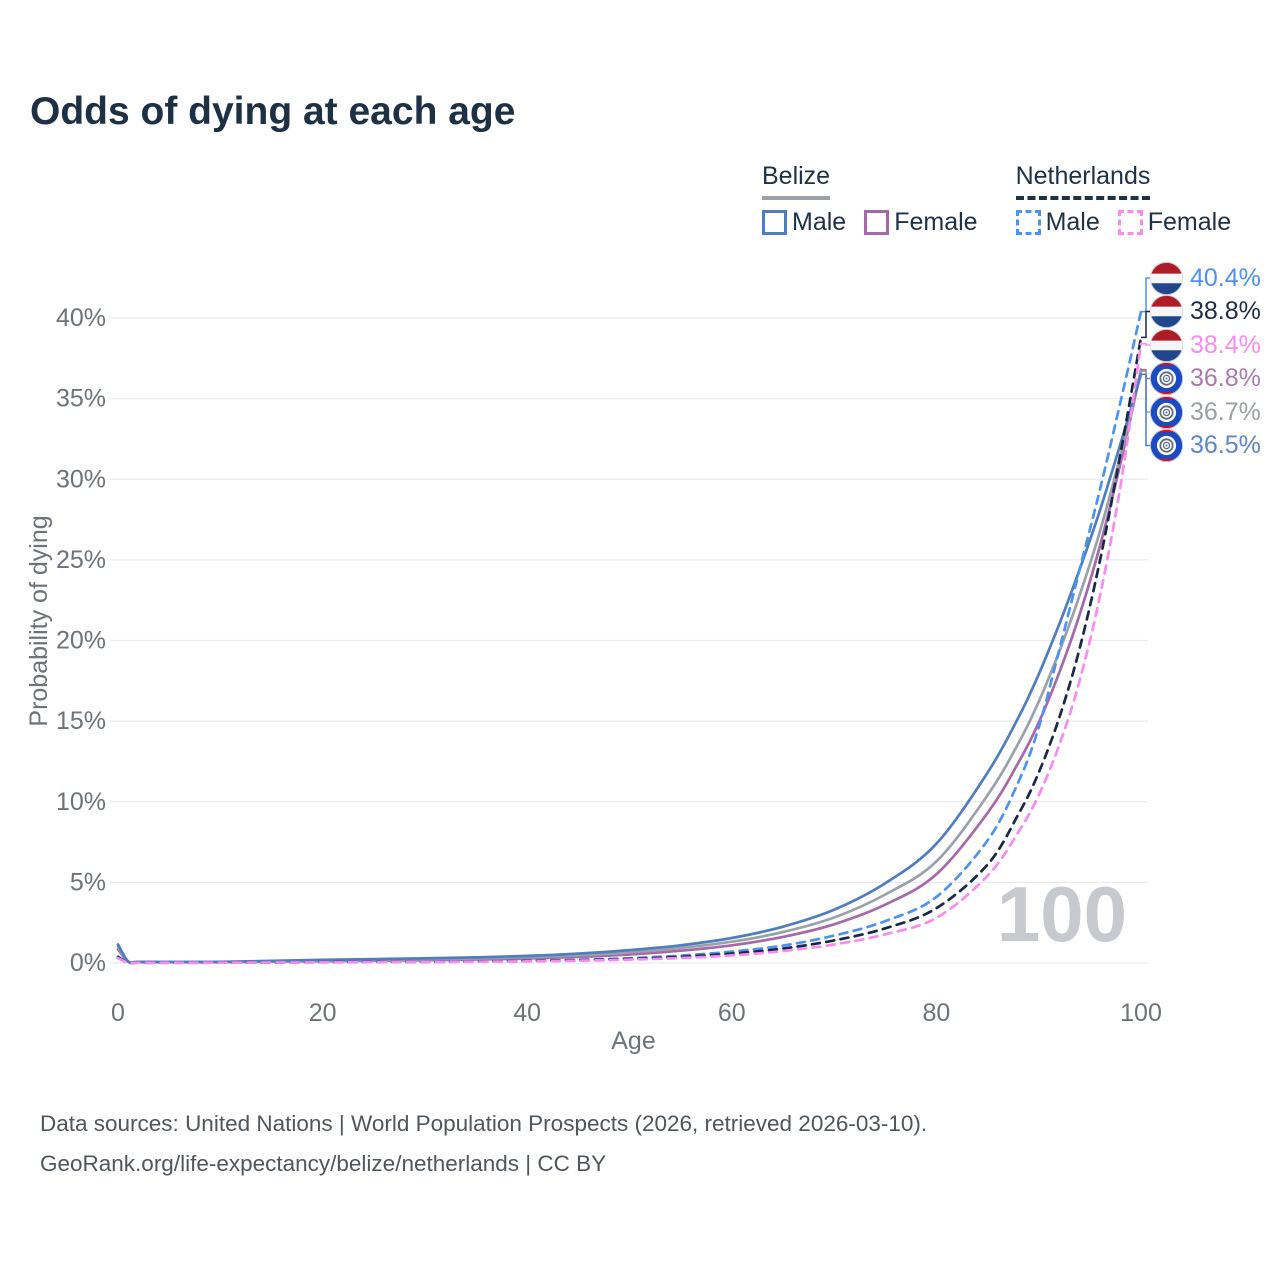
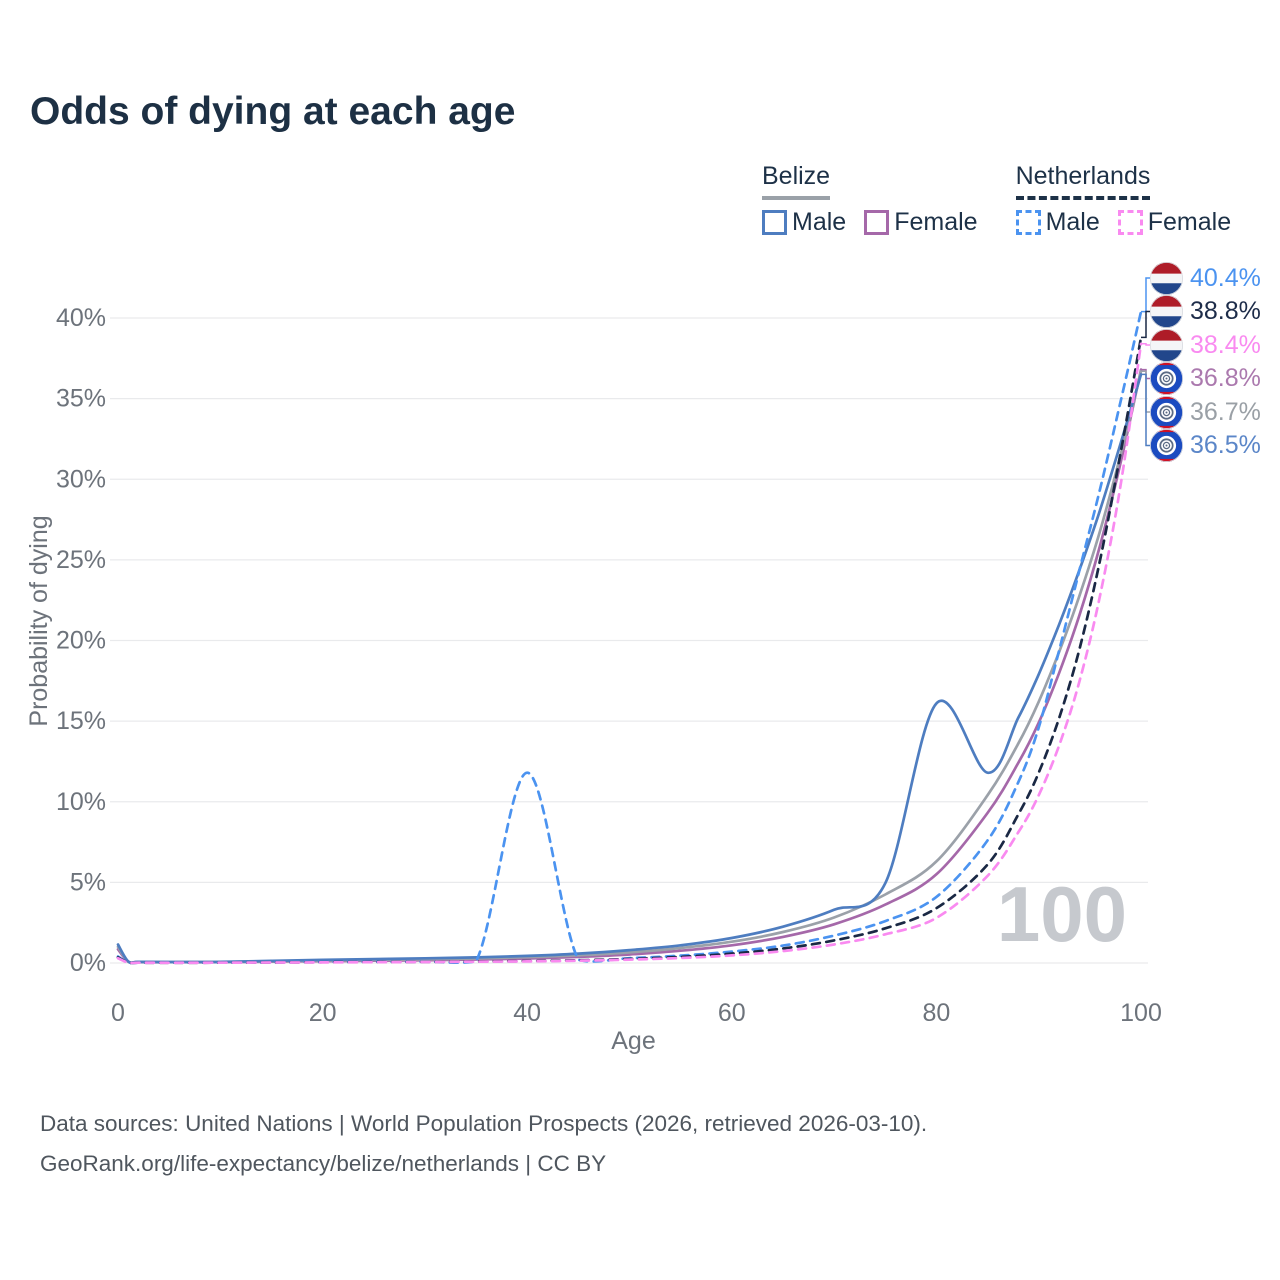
Netherlands Male/40: 0.1% -> 11.8%
Belize Male/80: 7.4% -> 16.1%
